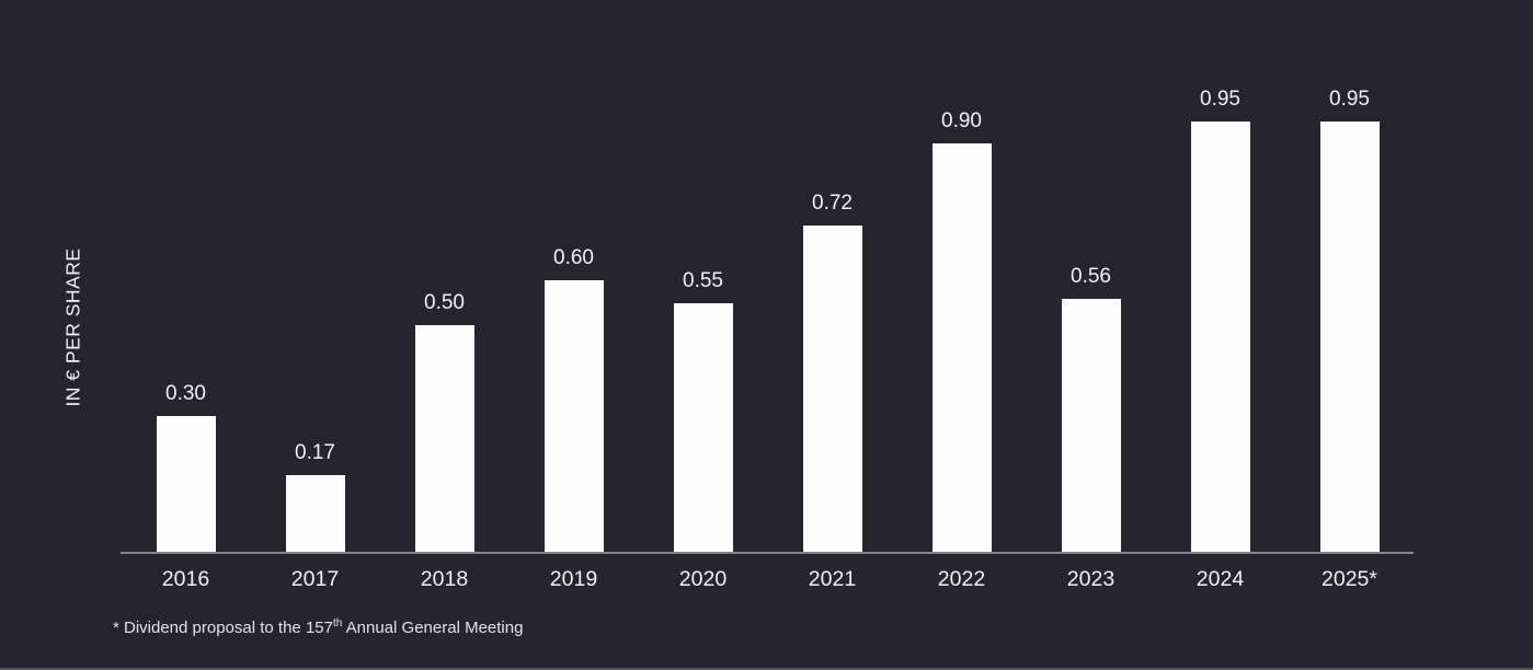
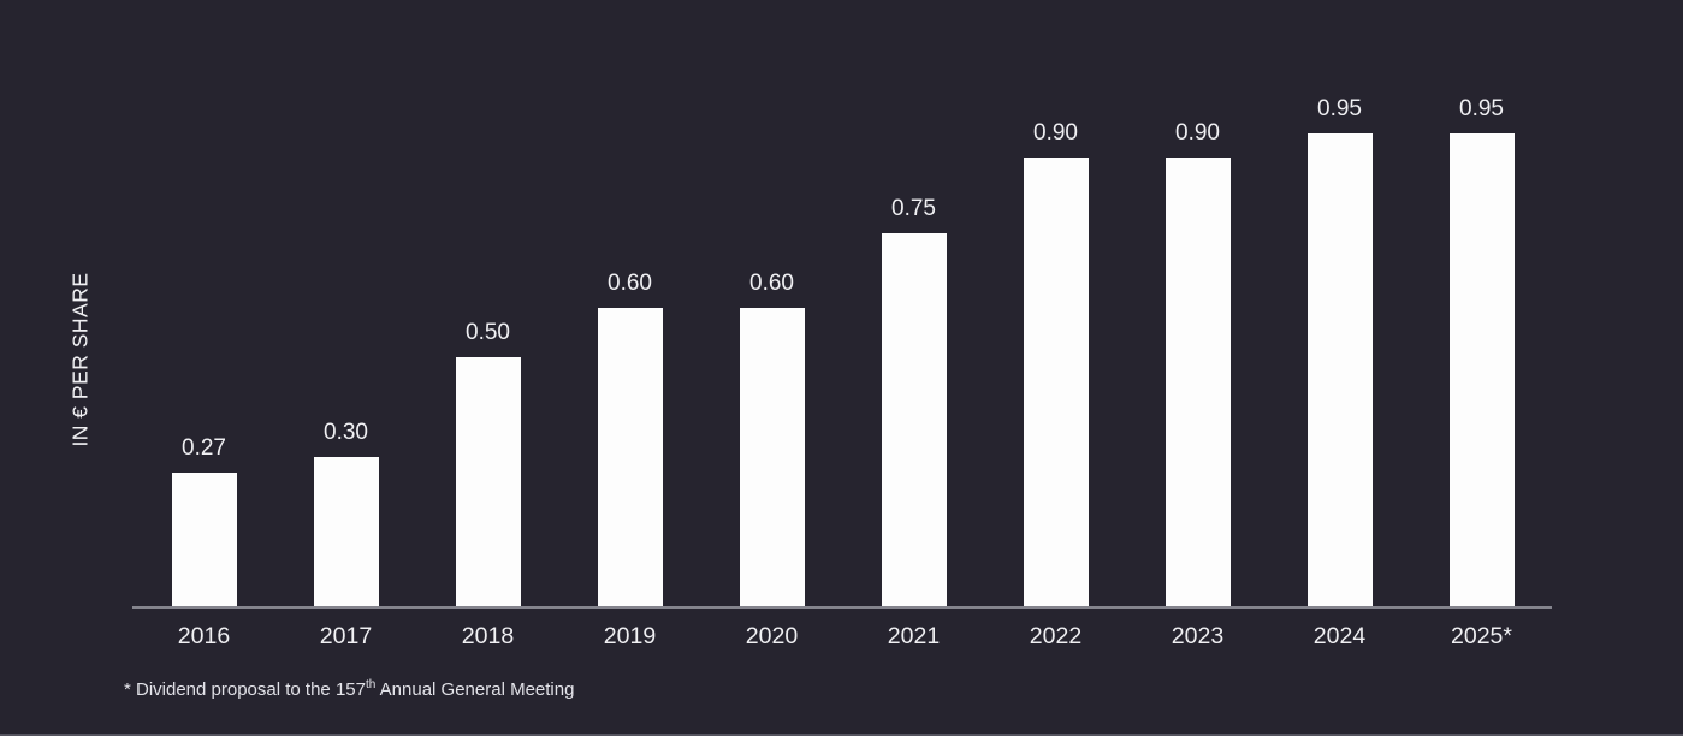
2016: 0.30 -> 0.27
2017: 0.17 -> 0.30
2020: 0.55 -> 0.60
2021: 0.72 -> 0.75
2023: 0.56 -> 0.90
